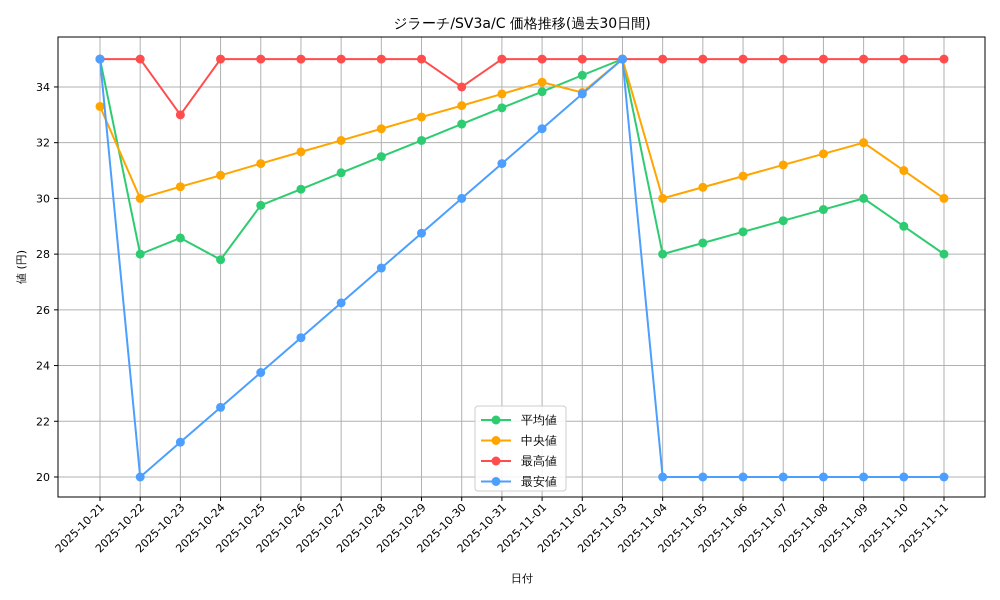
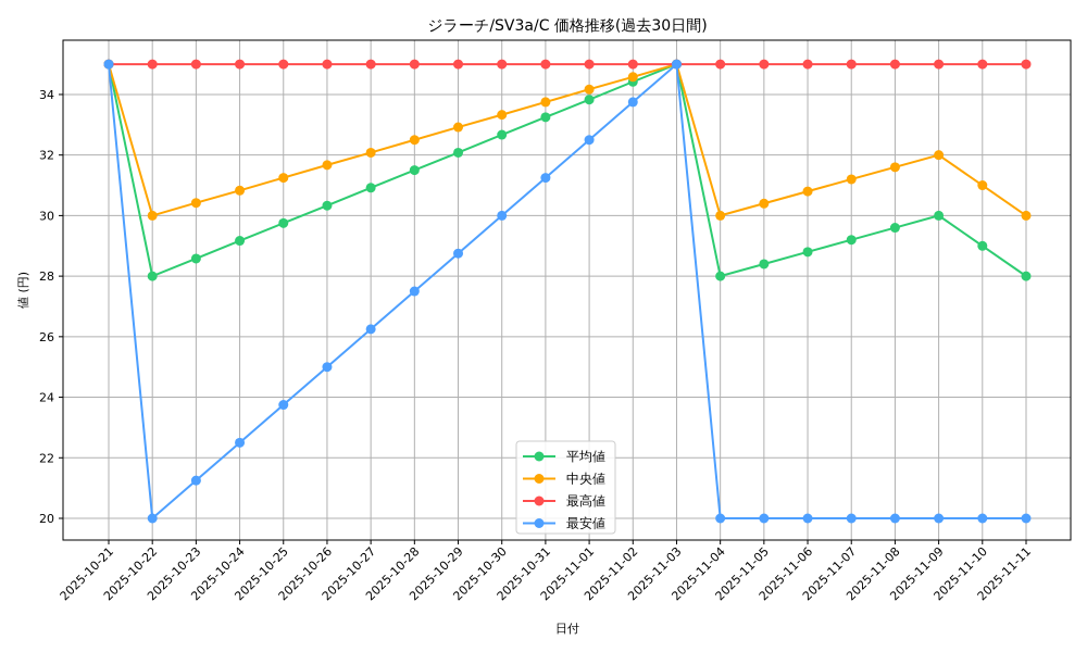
中央値/2025-10-21: 33.3 -> 35.0
最高値/2025-10-23: 33 -> 35
平均値/2025-10-24: 27.8 -> 29.2
最高値/2025-10-30: 34 -> 35
中央値/2025-11-02: 33.8 -> 34.6
